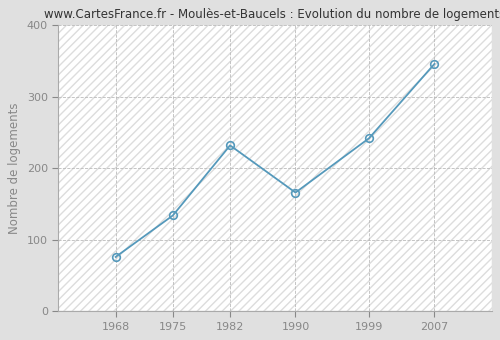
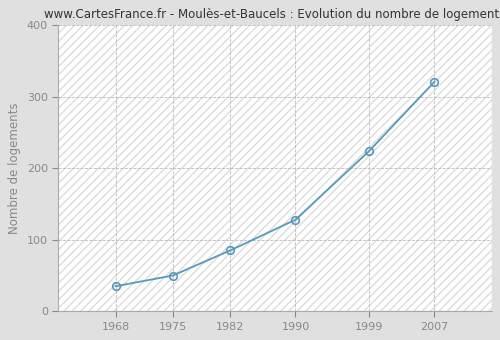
1968: 76 -> 35
1975: 134 -> 50
1982: 232 -> 85
1990: 166 -> 128
1999: 242 -> 224
2007: 346 -> 321
